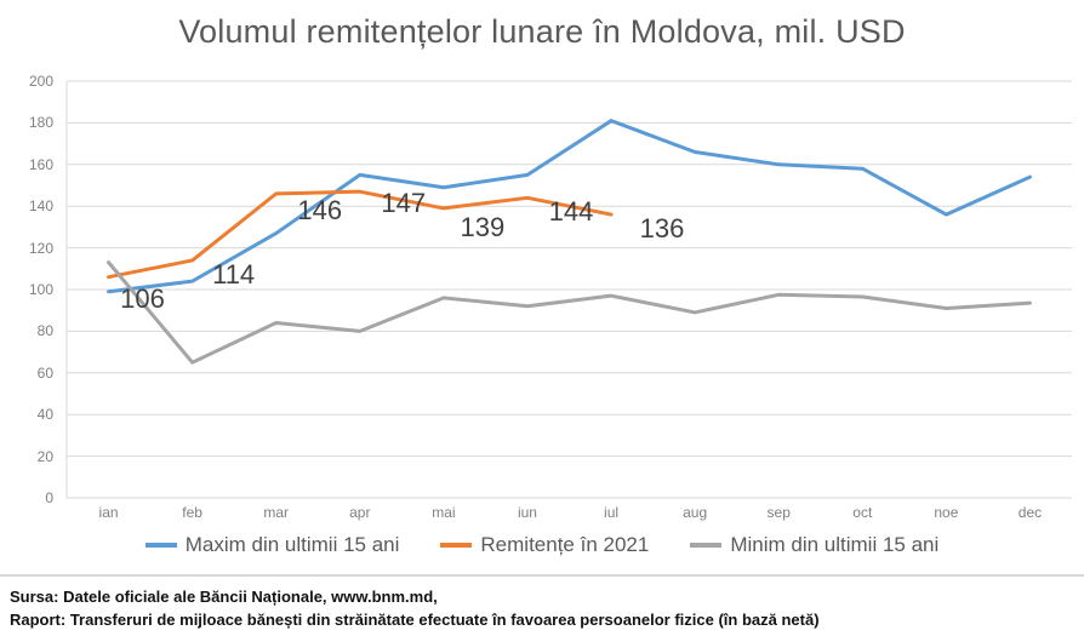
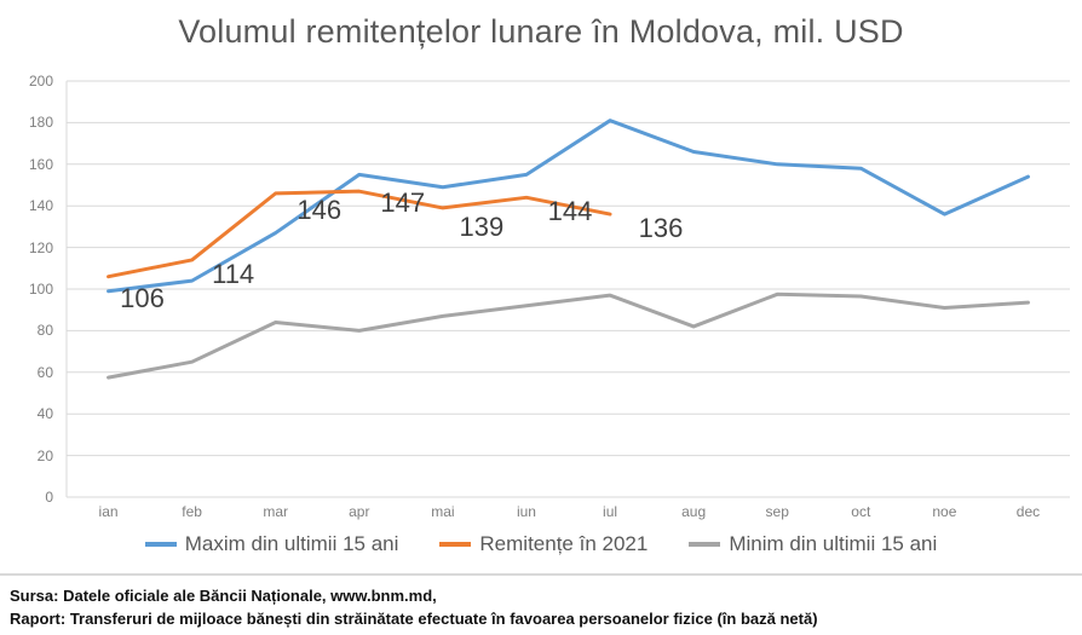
Minim din ultimii 15 ani/ian: 113 -> 58
Minim din ultimii 15 ani/mai: 96 -> 87
Minim din ultimii 15 ani/aug: 89 -> 82
